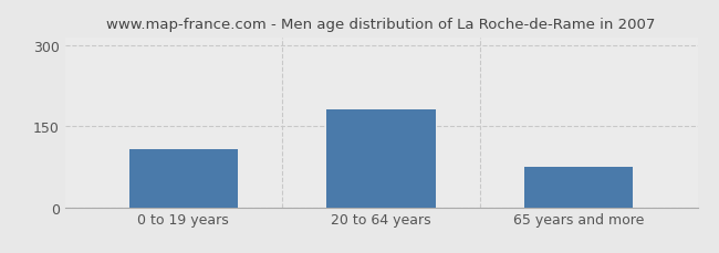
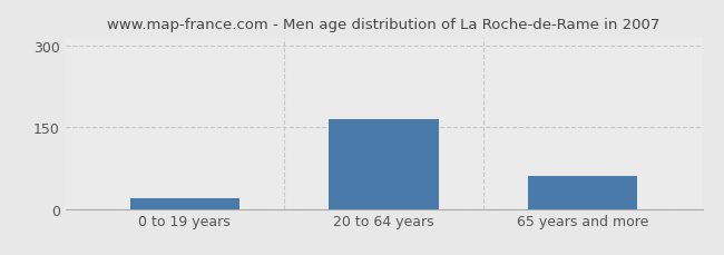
0 to 19 years: 107 -> 20
20 to 64 years: 182 -> 165
65 years and more: 75 -> 60
